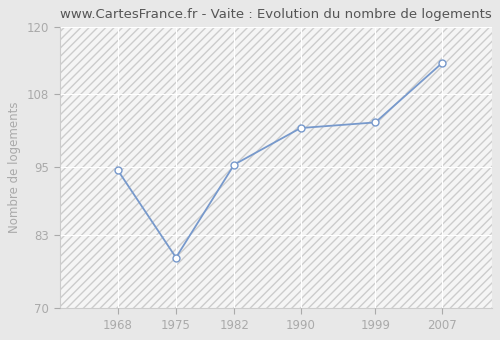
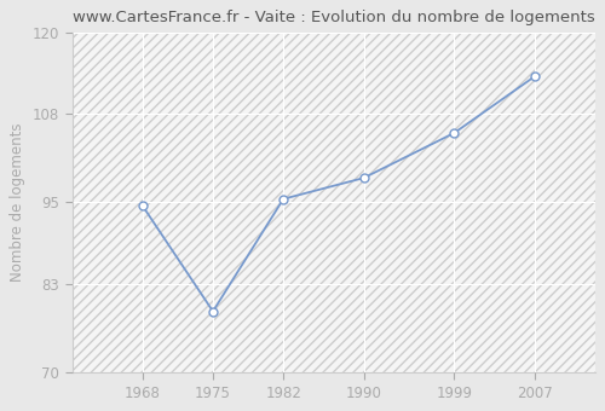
1990: 102.0 -> 98.6
1999: 103.0 -> 105.2
